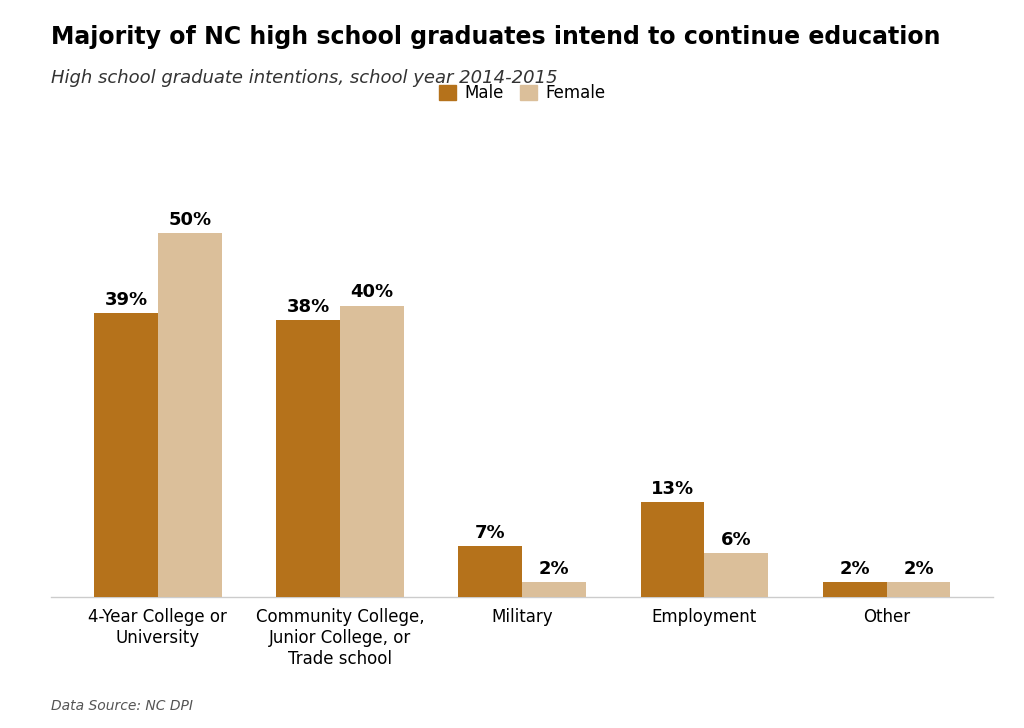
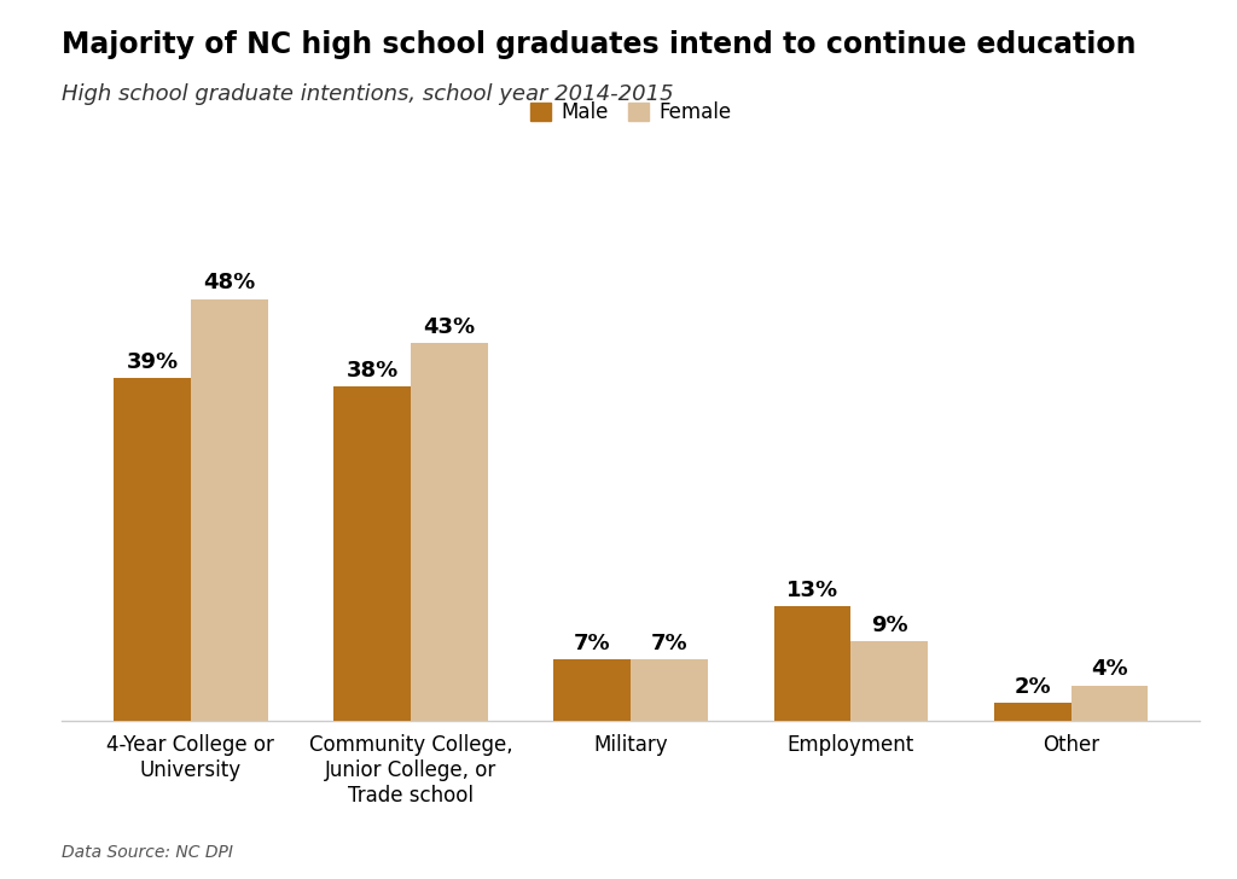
Female/4-Year College or University: 50% -> 48%
Female/Community College, Junior College, or Trade school: 40% -> 43%
Female/Military: 2% -> 7%
Female/Employment: 6% -> 9%
Female/Other: 2% -> 4%
